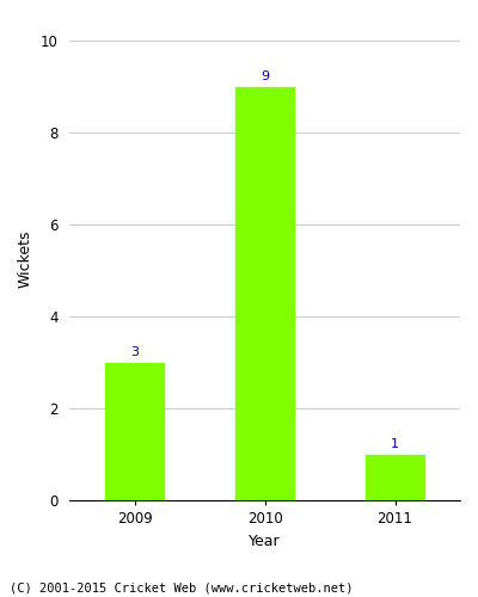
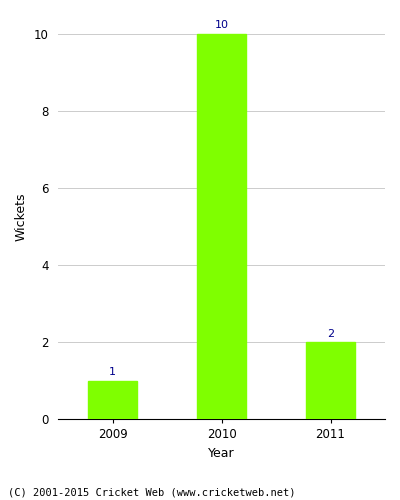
2009: 3 -> 1
2010: 9 -> 10
2011: 1 -> 2
